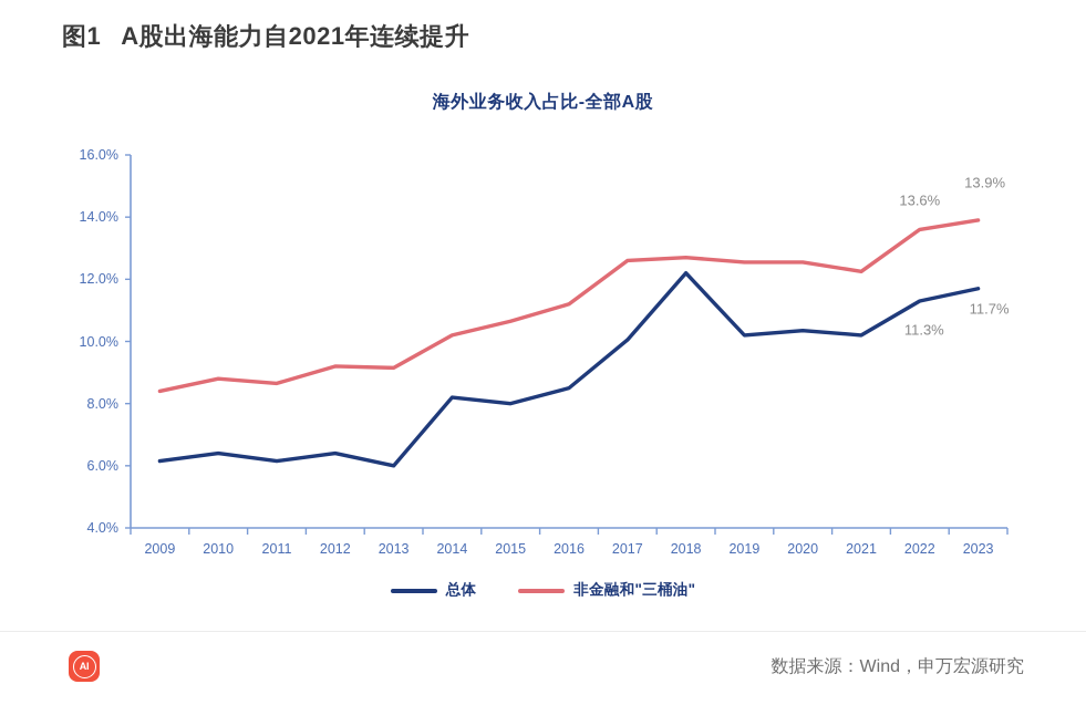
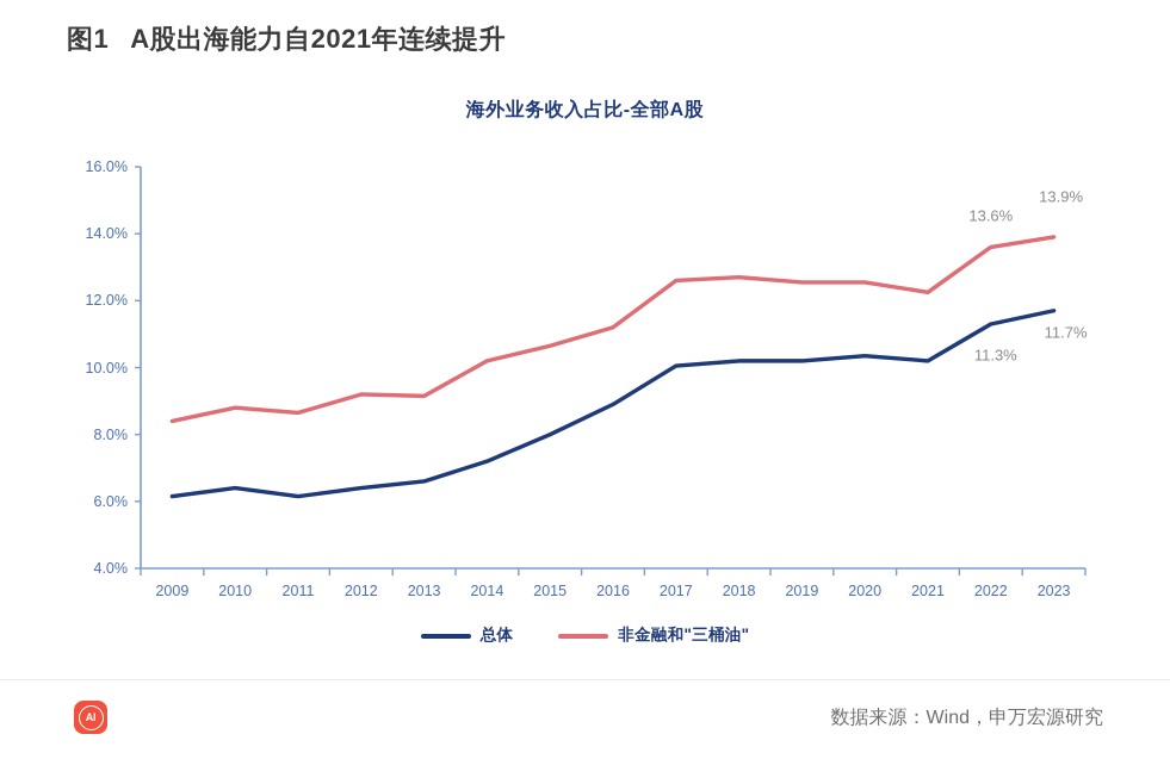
总体/2013: 6.0% -> 6.6%
总体/2014: 8.2% -> 7.2%
总体/2016: 8.5% -> 8.9%
总体/2018: 12.2% -> 10.2%
